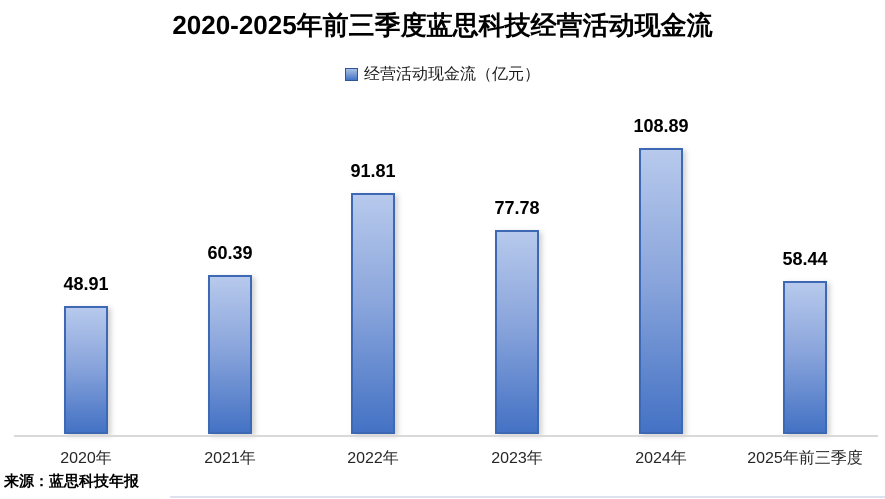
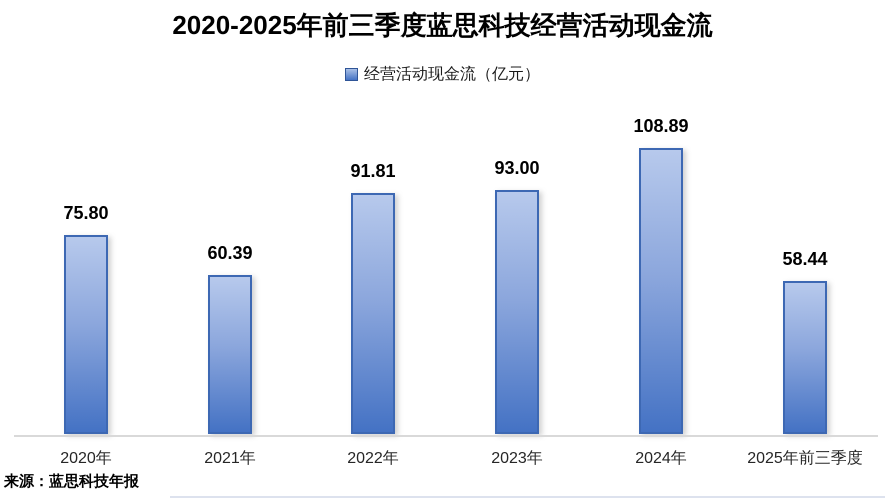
2020年: 48.91 -> 75.80
2023年: 77.78 -> 93.00
